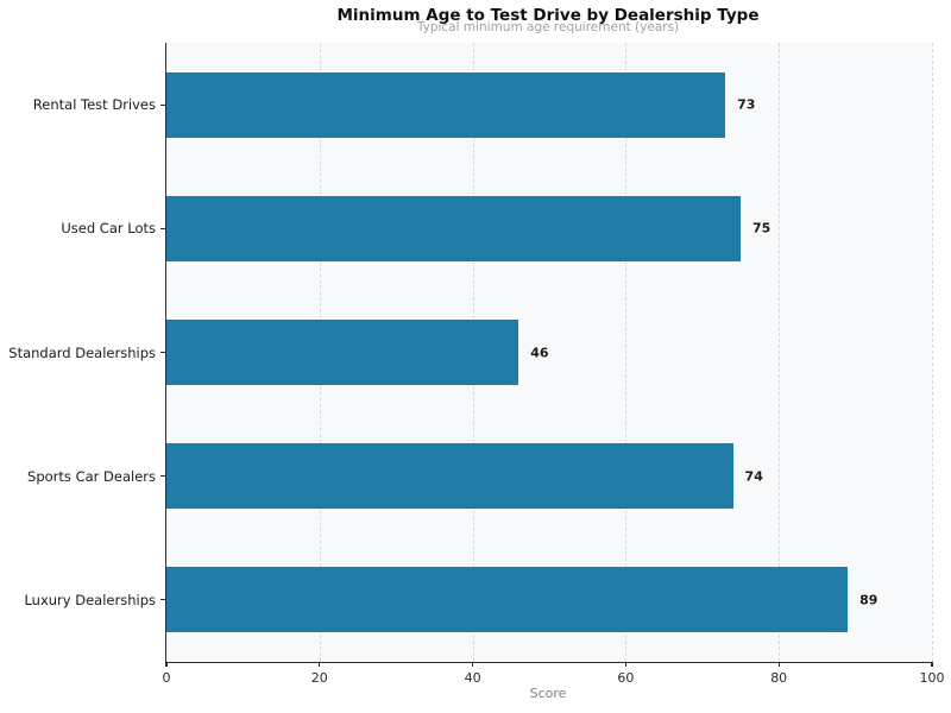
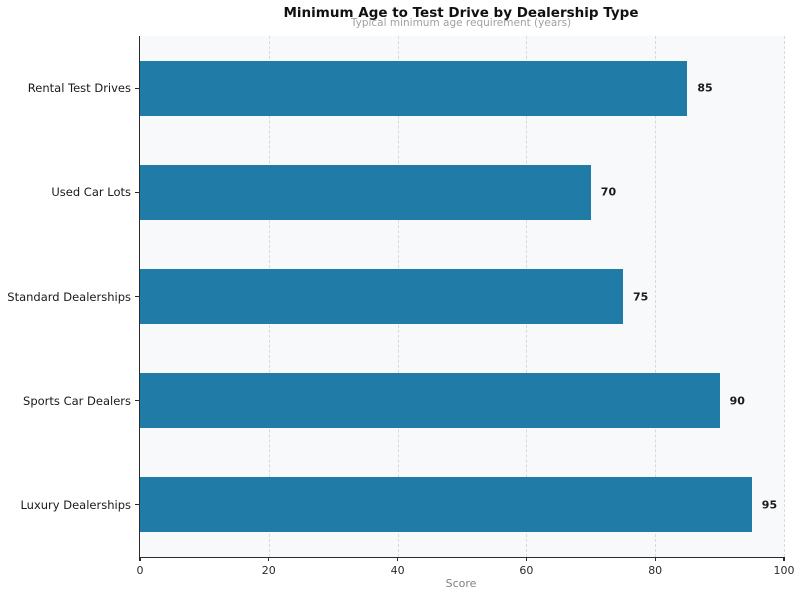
Rental Test Drives: 73 -> 85
Used Car Lots: 75 -> 70
Standard Dealerships: 46 -> 75
Sports Car Dealers: 74 -> 90
Luxury Dealerships: 89 -> 95
